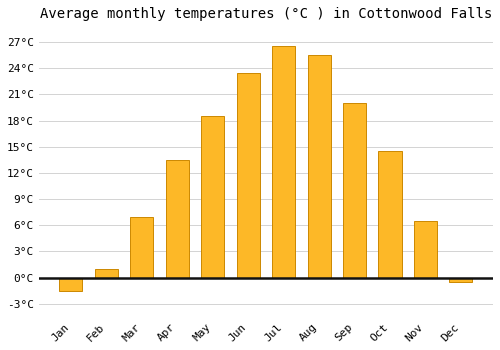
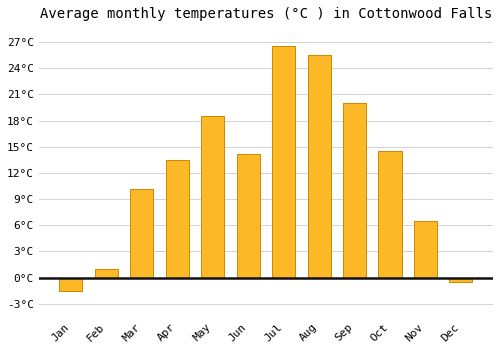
Mar: 7.0°C -> 10.2°C
Jun: 23.5°C -> 14.2°C
